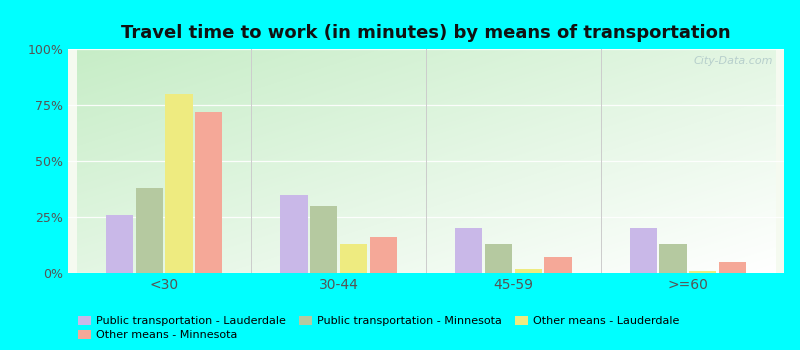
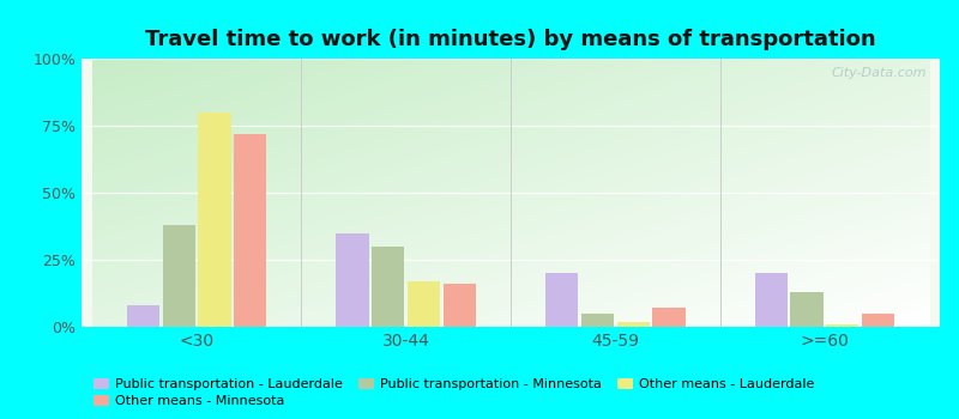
Public transportation - Lauderdale/<30: 26% -> 8%
Other means - Lauderdale/30-44: 13% -> 17%
Public transportation - Minnesota/45-59: 13% -> 5%
